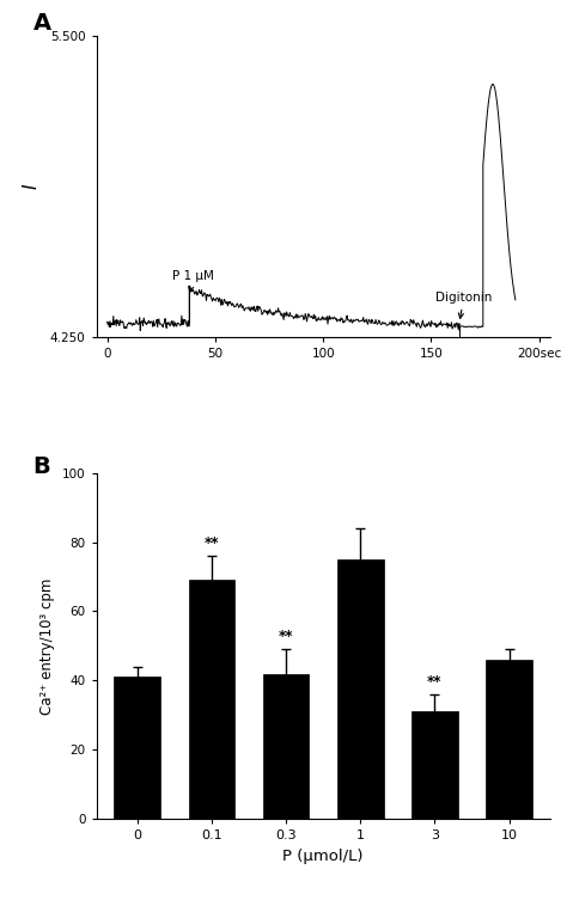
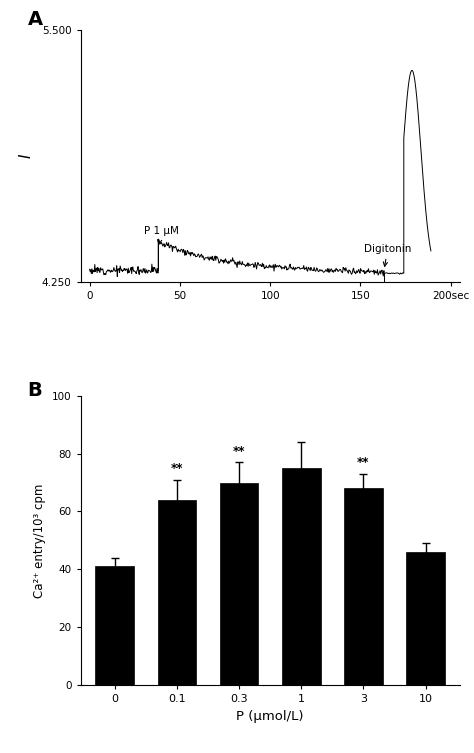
0.1: 69 -> 64
0.3: 42 -> 70
3: 31 -> 68
